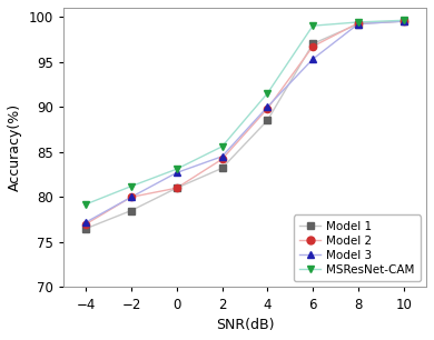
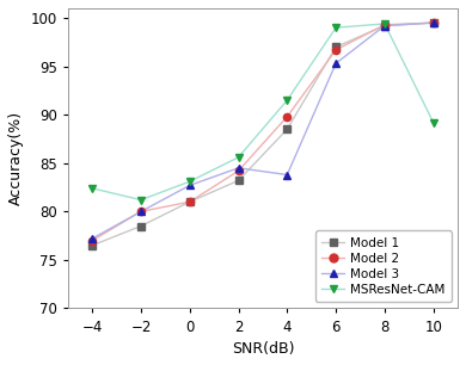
MSResNet-CAM/−4: 79.2 -> 82.4
Model 3/4: 90.0 -> 83.8
MSResNet-CAM/10: 99.6 -> 89.2
